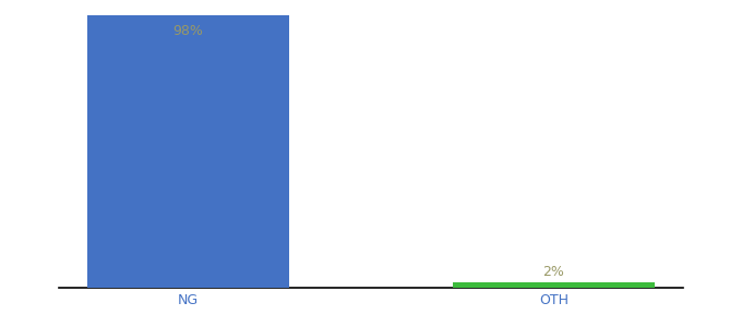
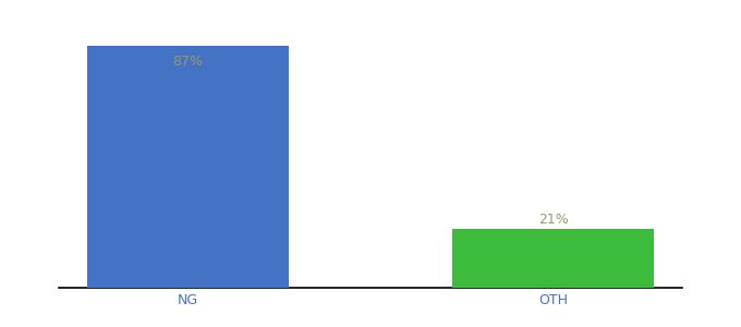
NG: 98% -> 87%
OTH: 2% -> 21%
